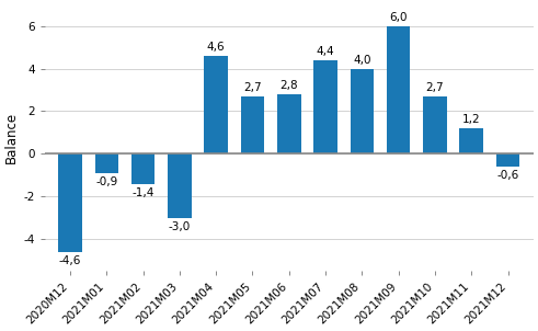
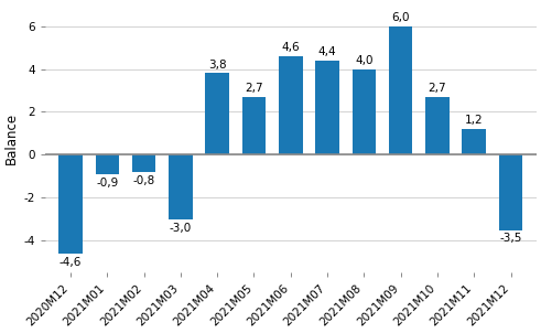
2021M02: -1,4 -> -0,8
2021M04: 4,6 -> 3,8
2021M06: 2,8 -> 4,6
2021M12: -0,6 -> -3,5
